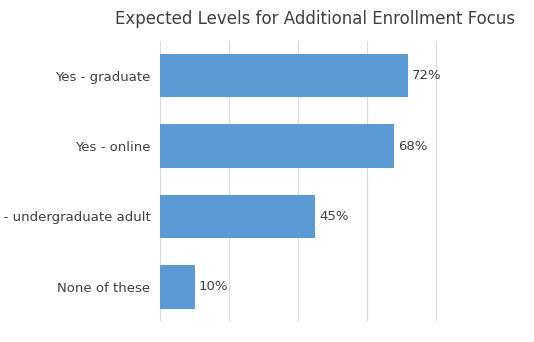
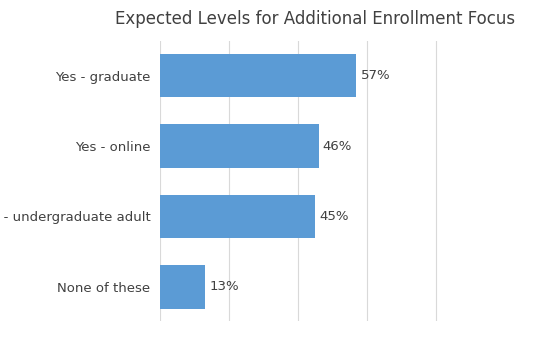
Yes - graduate: 72% -> 57%
Yes - online: 68% -> 46%
None of these: 10% -> 13%
